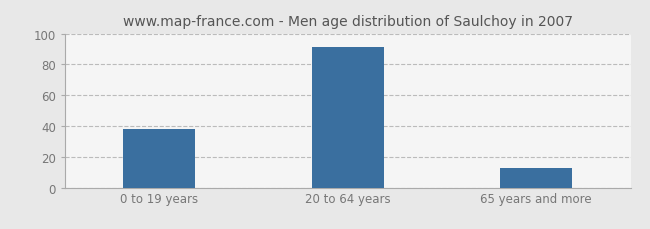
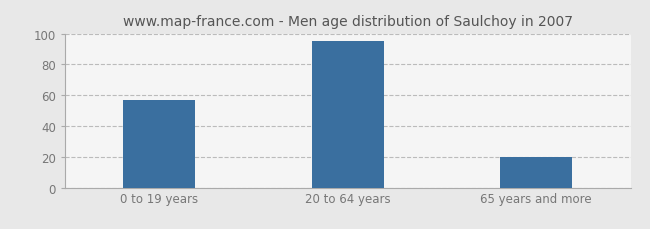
0 to 19 years: 38 -> 57
20 to 64 years: 91 -> 95
65 years and more: 13 -> 20
